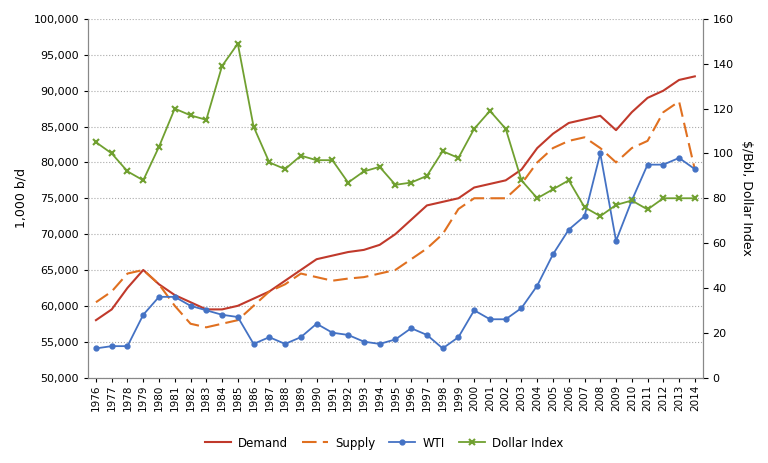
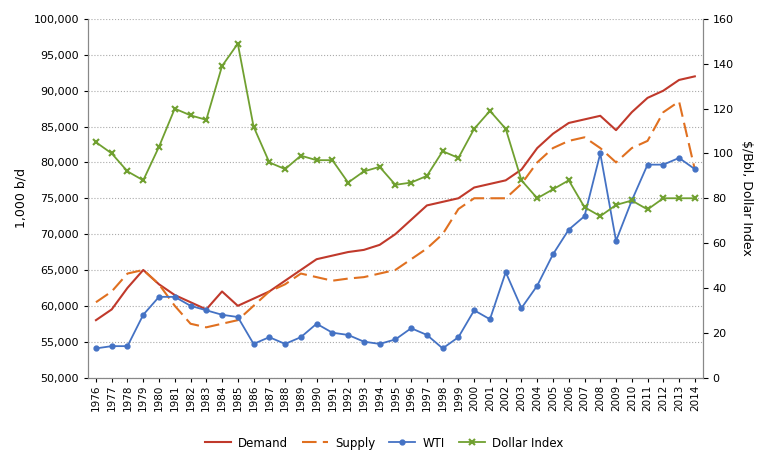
Demand/1984: 59,500 -> 62,000
WTI/2002: 26 -> 47
